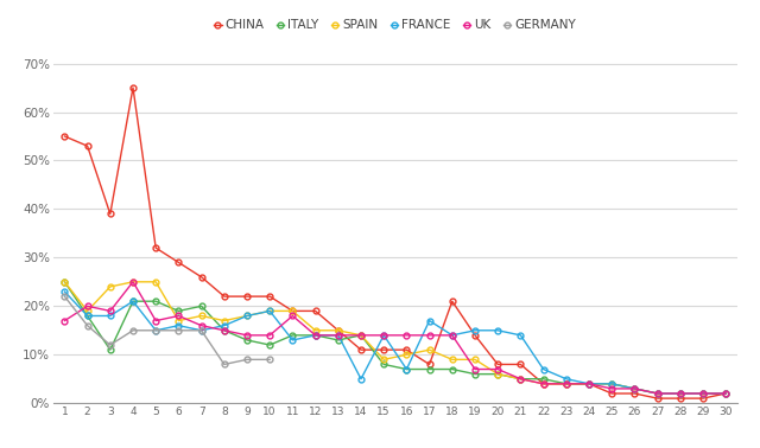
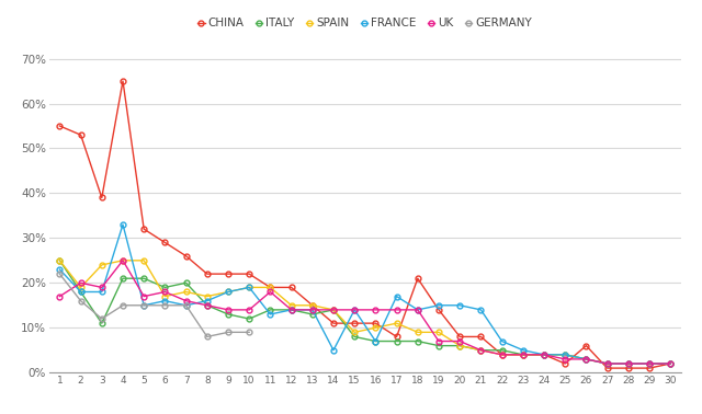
FRANCE/4: 21% -> 33%
CHINA/26: 2% -> 6%
